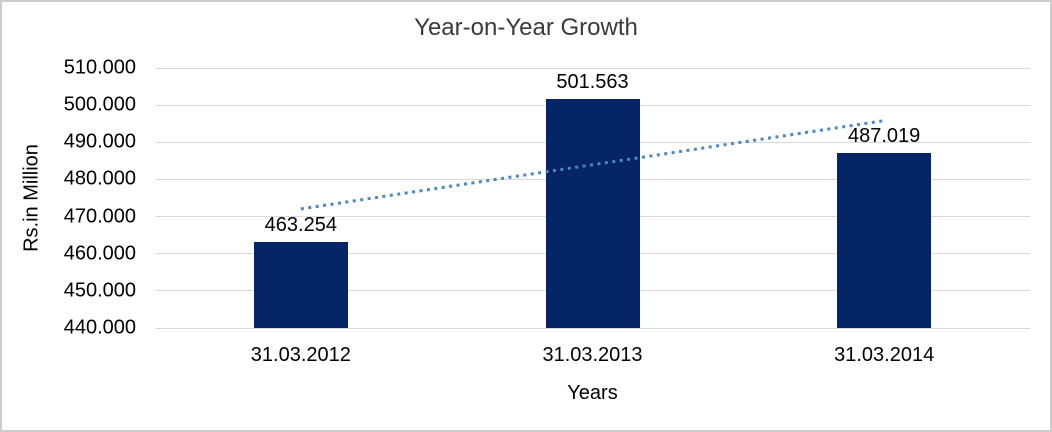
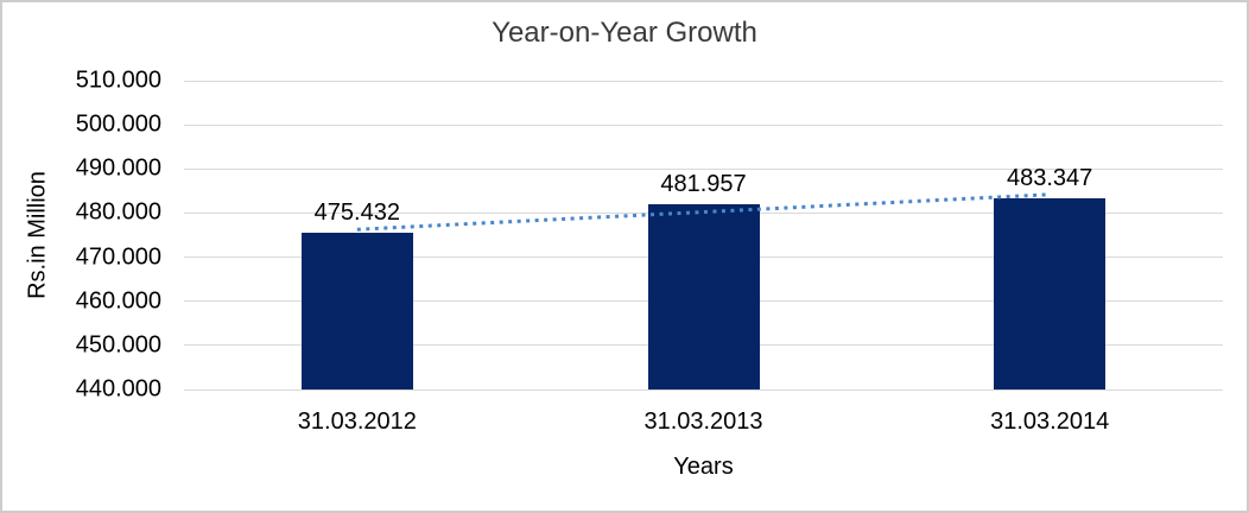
31.03.2012: 463.254 -> 475.432
31.03.2013: 501.563 -> 481.957
31.03.2014: 487.019 -> 483.347
